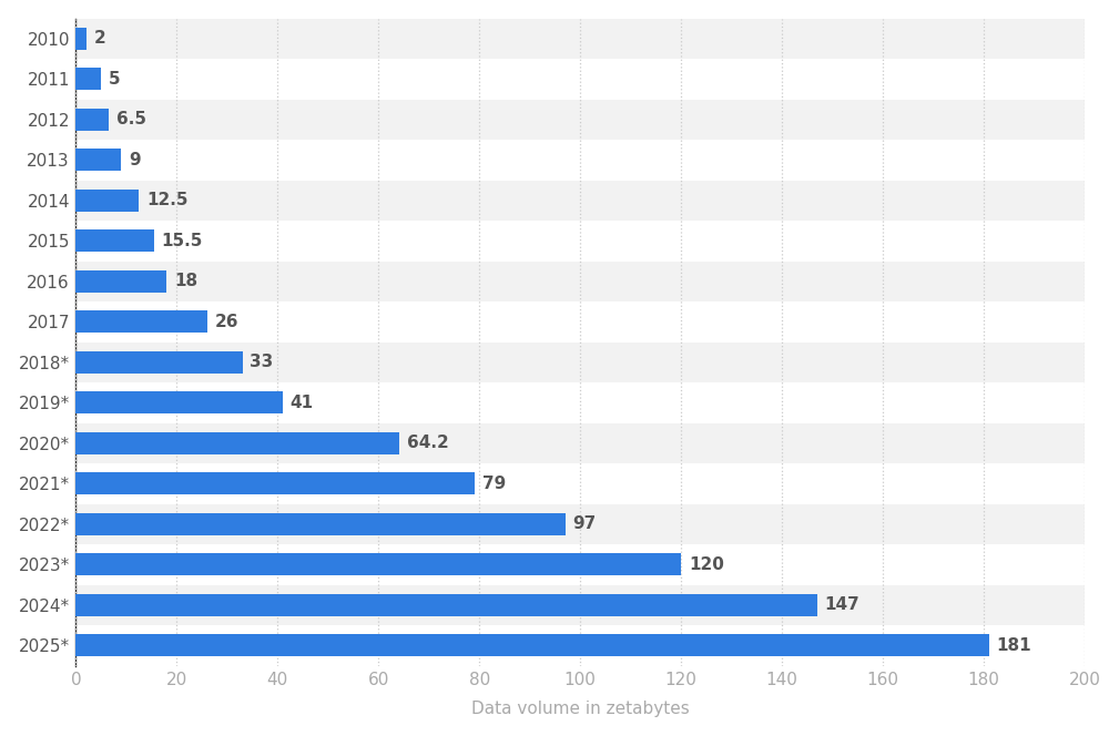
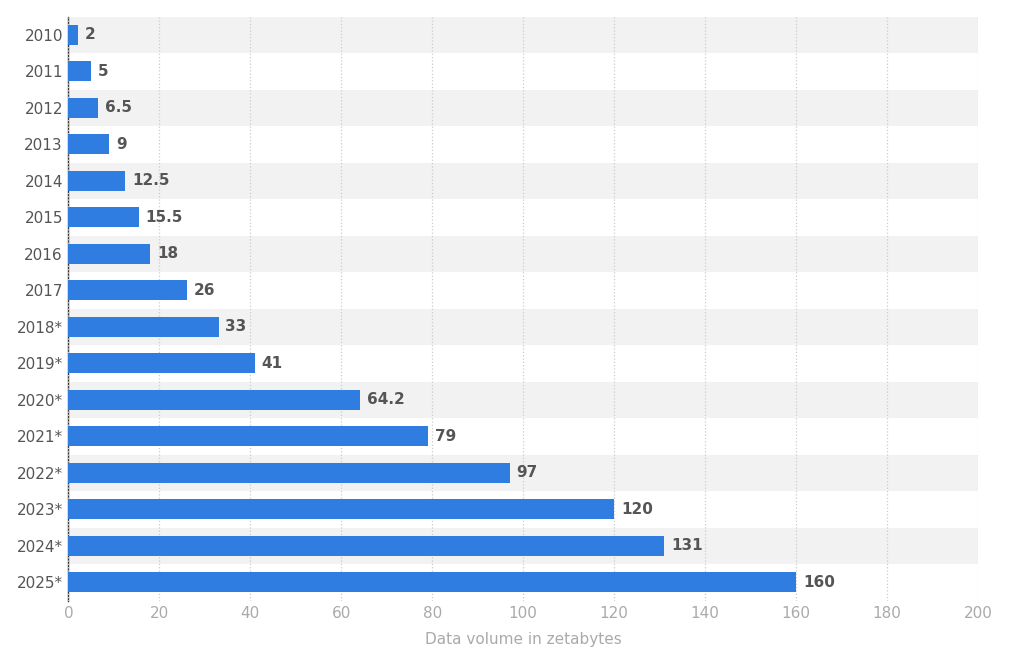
2024*: 147 -> 131
2025*: 181 -> 160
